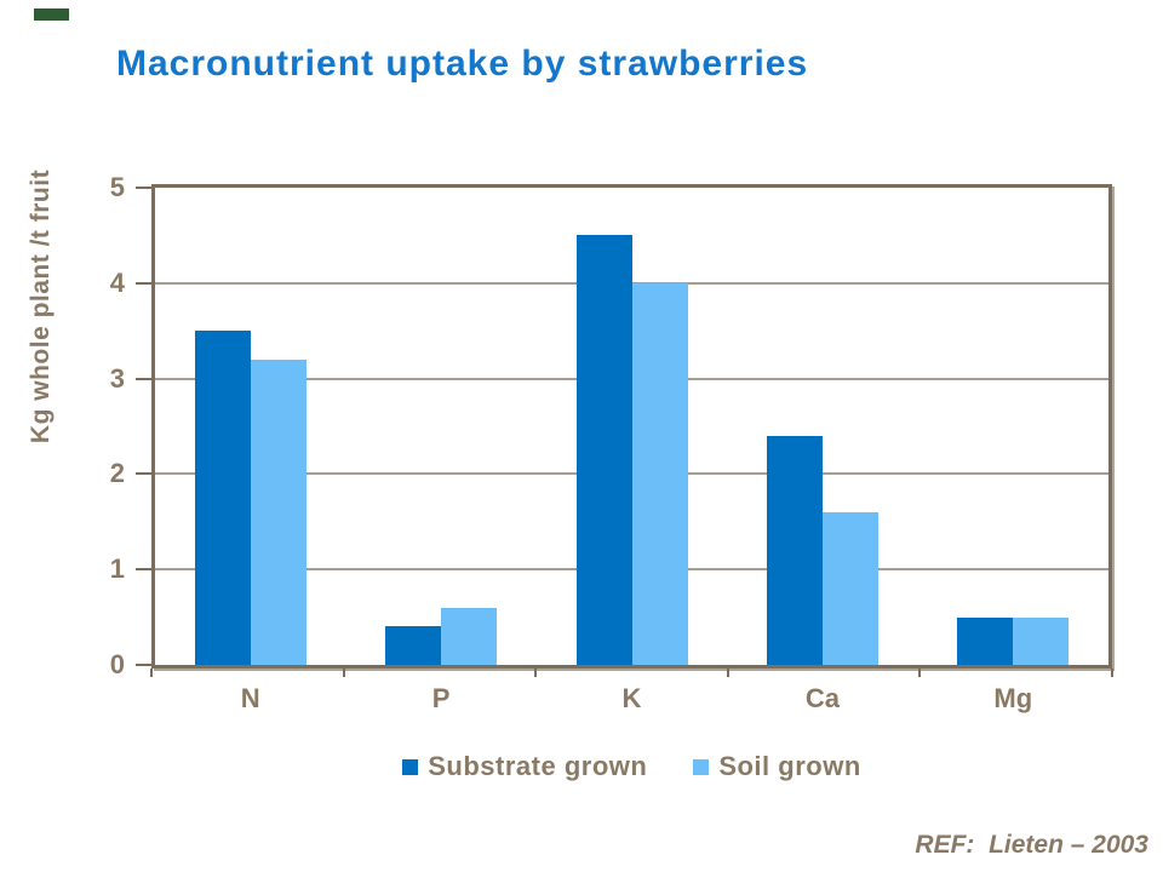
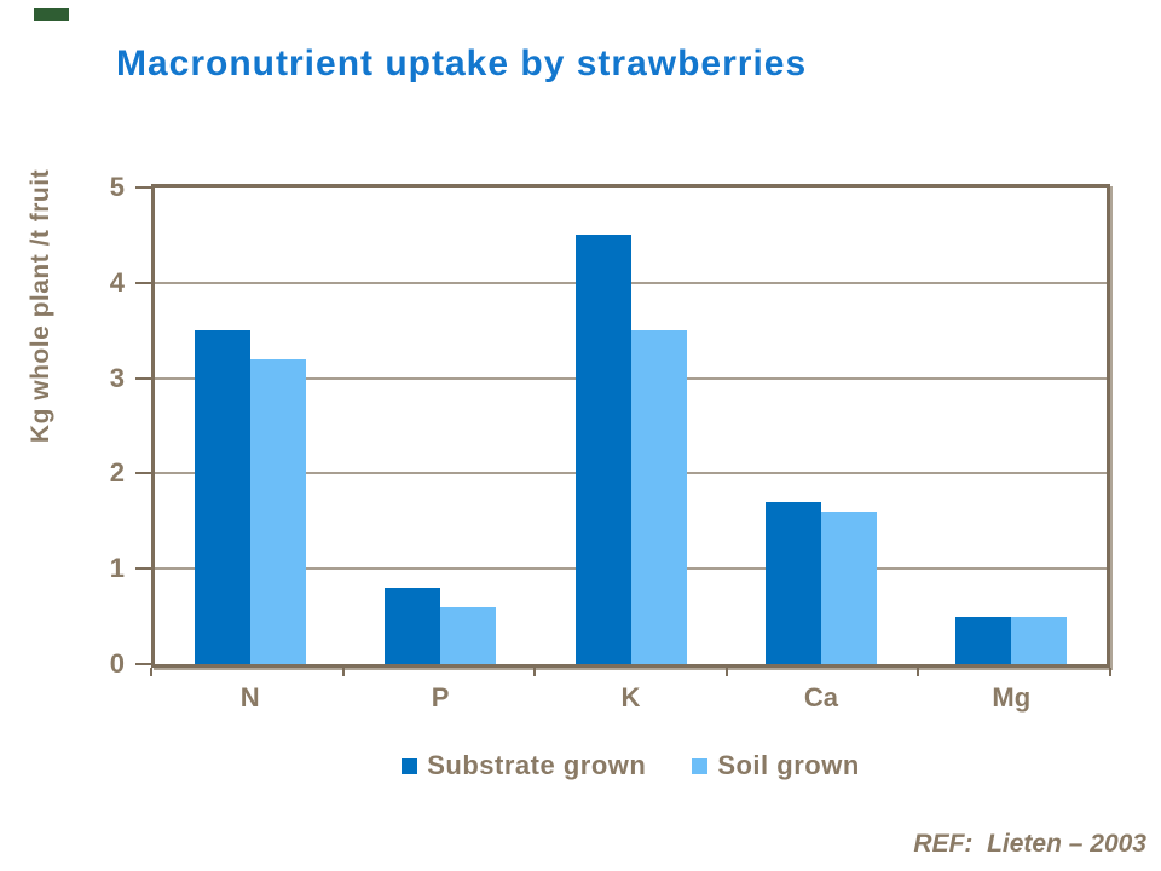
Substrate grown/P: 0.4 -> 0.8
Soil grown/K: 4.0 -> 3.5
Substrate grown/Ca: 2.4 -> 1.7
